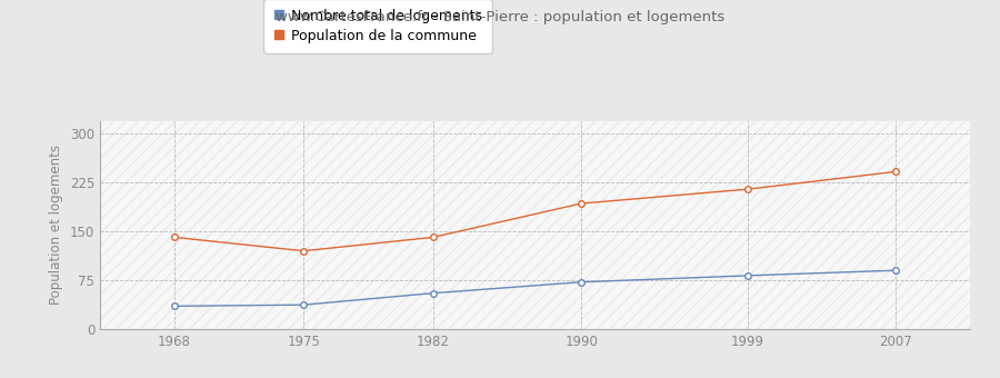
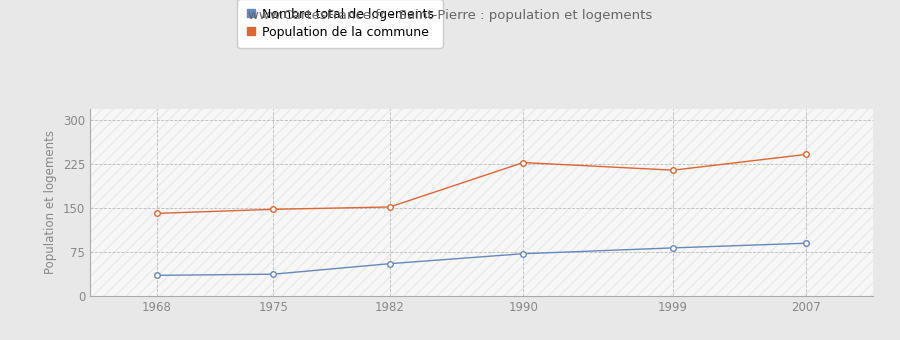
Population de la commune/1975: 120 -> 148
Population de la commune/1982: 141 -> 152
Population de la commune/1990: 193 -> 228
